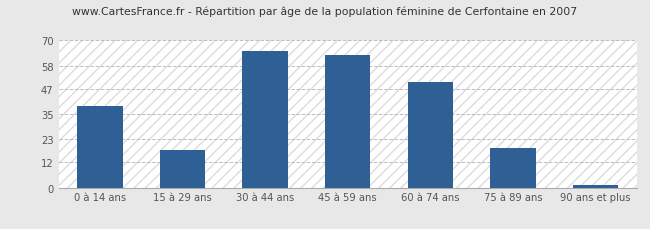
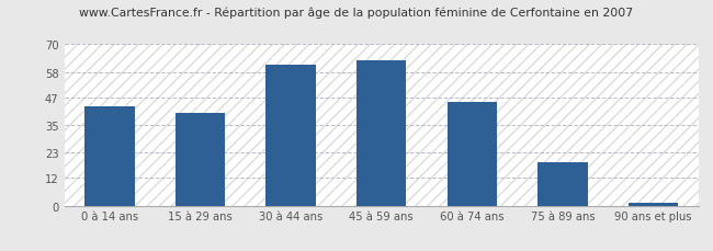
0 à 14 ans: 39 -> 43
15 à 29 ans: 18 -> 40
30 à 44 ans: 65 -> 61
60 à 74 ans: 50 -> 45
